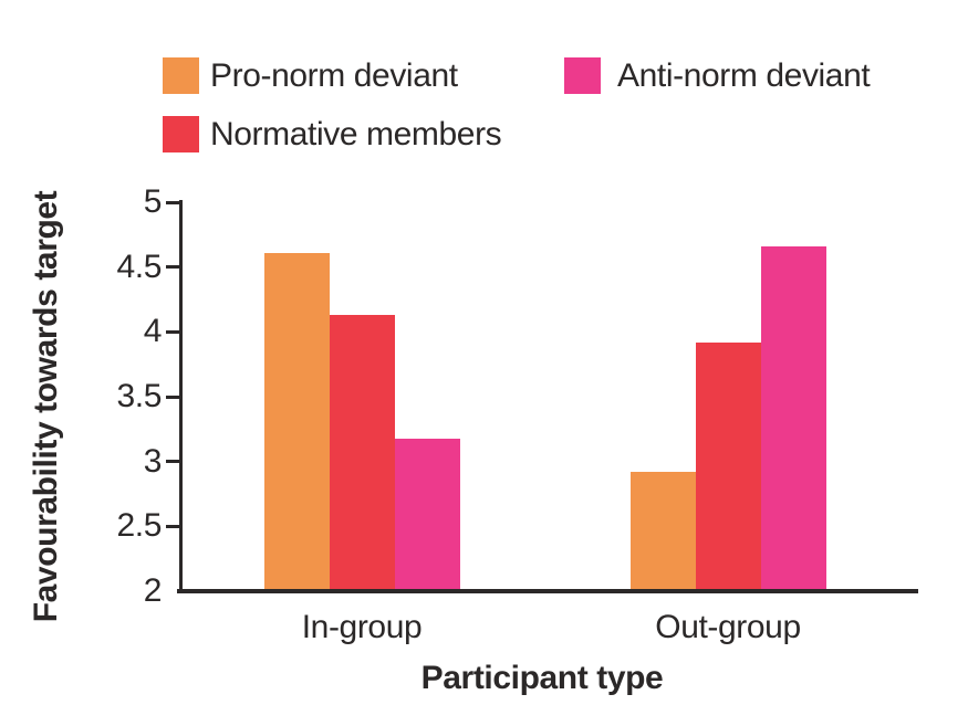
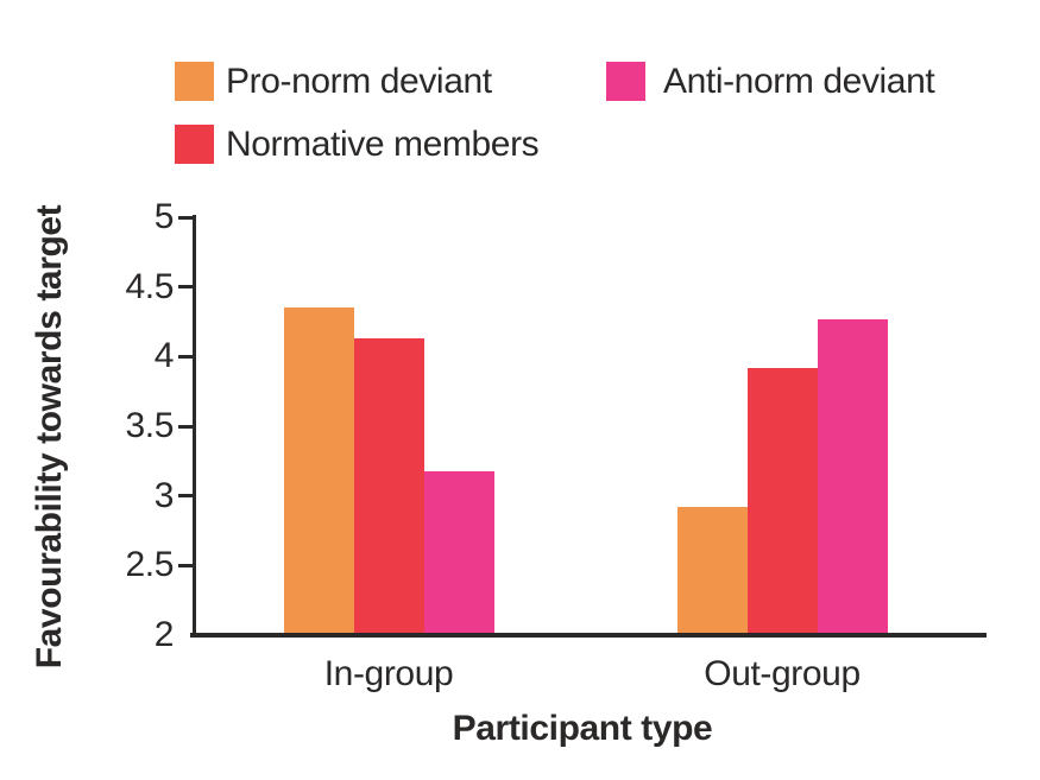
Pro-norm deviant/In-group: 4.61 -> 4.35
Anti-norm deviant/Out-group: 4.66 -> 4.27
